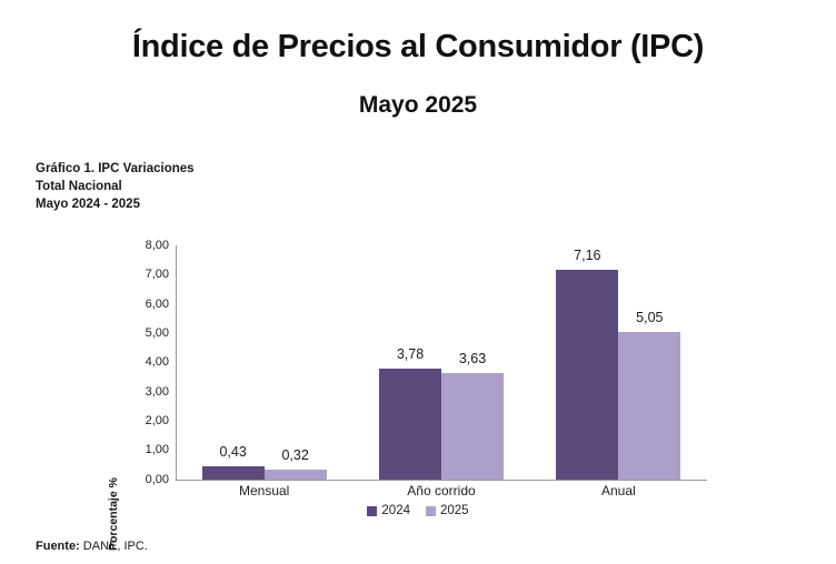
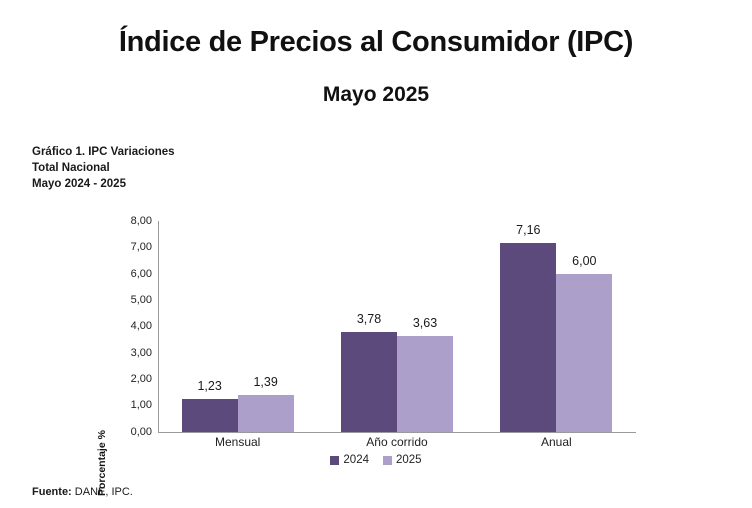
2024/Mensual: 0,43 -> 1,23
2025/Mensual: 0,32 -> 1,39
2025/Anual: 5,05 -> 6,00
